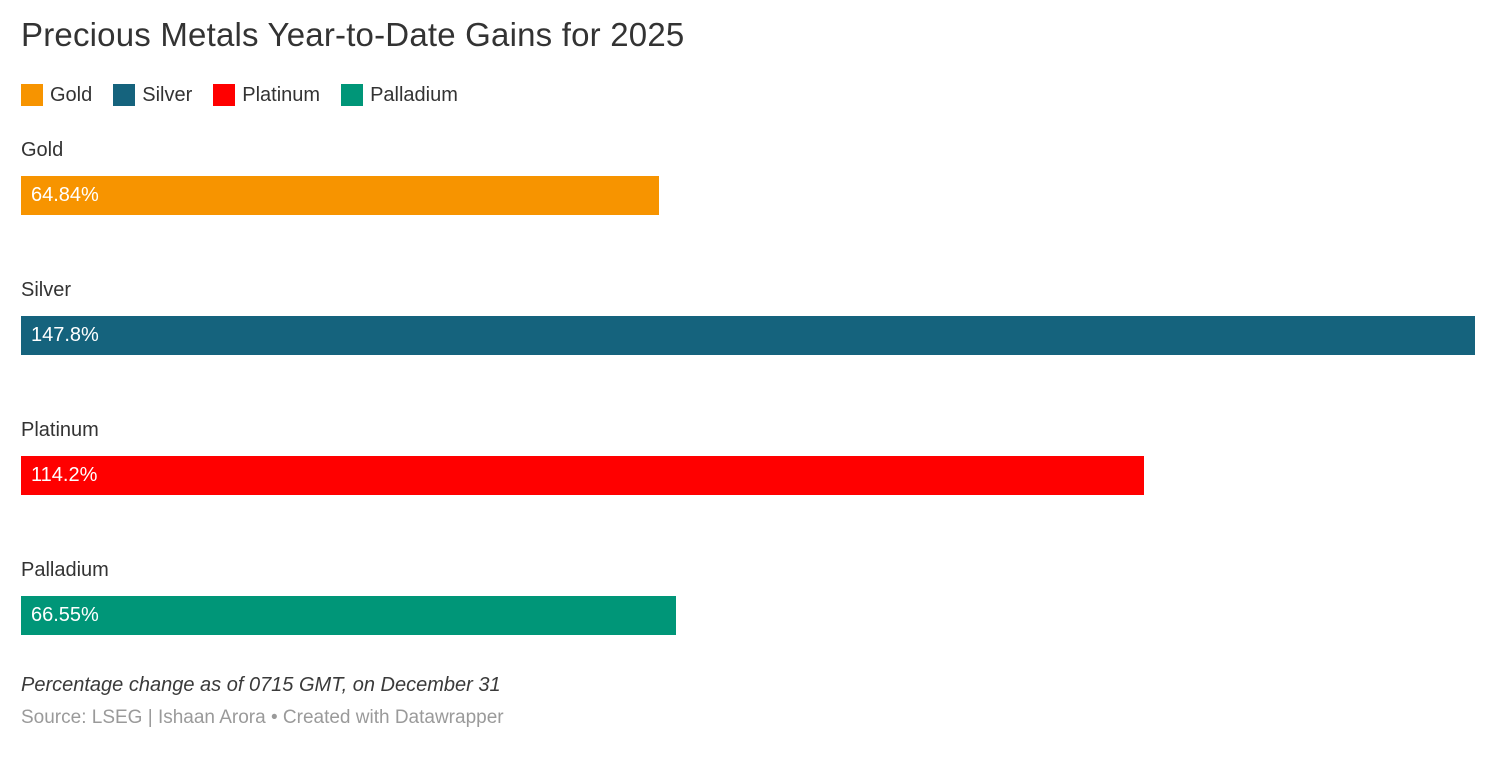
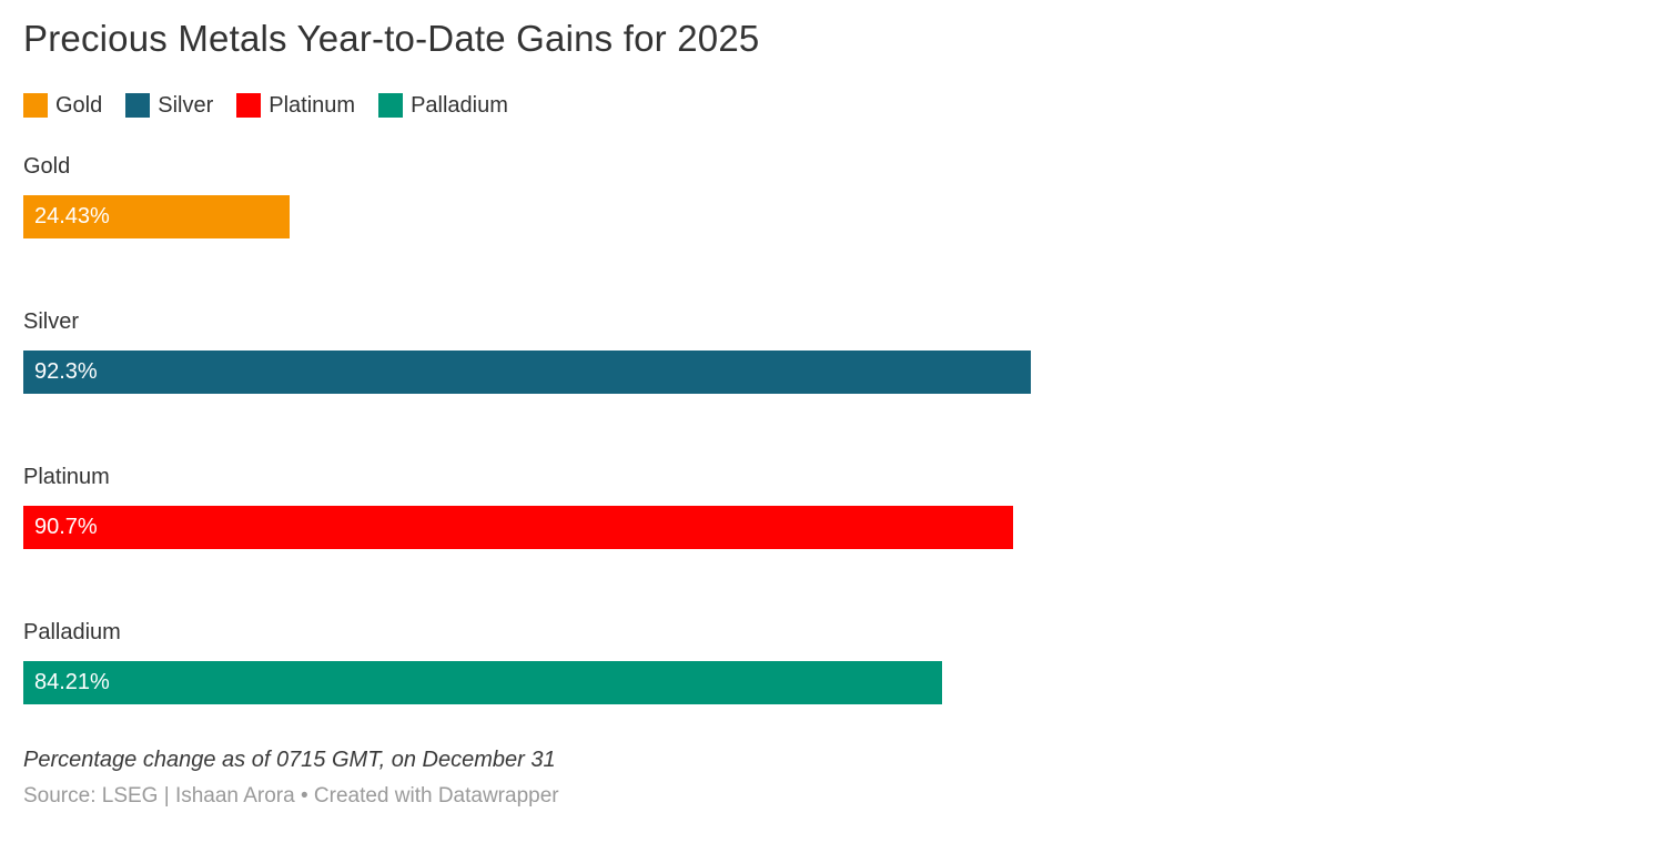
Gold: 64.84% -> 24.43%
Silver: 147.8% -> 92.3%
Platinum: 114.2% -> 90.7%
Palladium: 66.55% -> 84.21%
